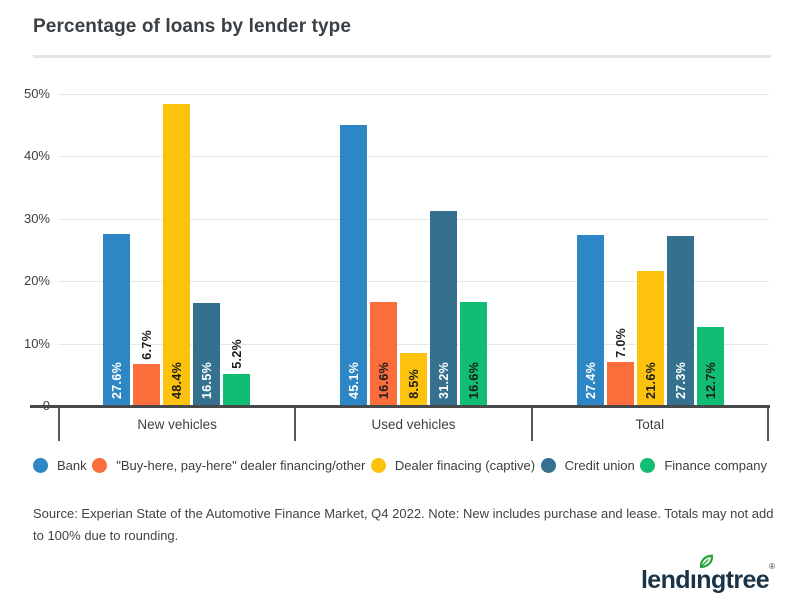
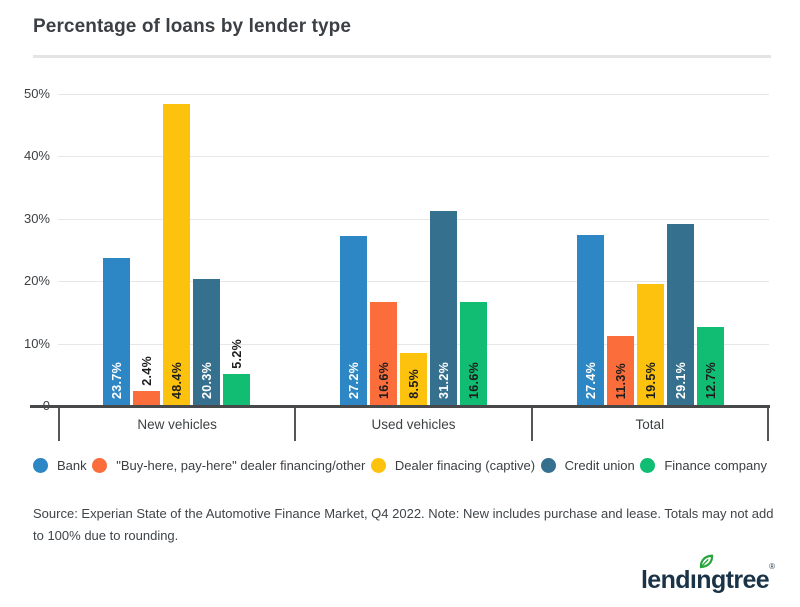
Bank/New vehicles: 27.6% -> 23.7%
"Buy-here, pay-here" dealer financing/other/New vehicles: 6.7% -> 2.4%
Credit union/New vehicles: 16.5% -> 20.3%
Bank/Used vehicles: 45.1% -> 27.2%
"Buy-here, pay-here" dealer financing/other/Total: 7.0% -> 11.3%
Dealer finacing (captive)/Total: 21.6% -> 19.5%
Credit union/Total: 27.3% -> 29.1%
